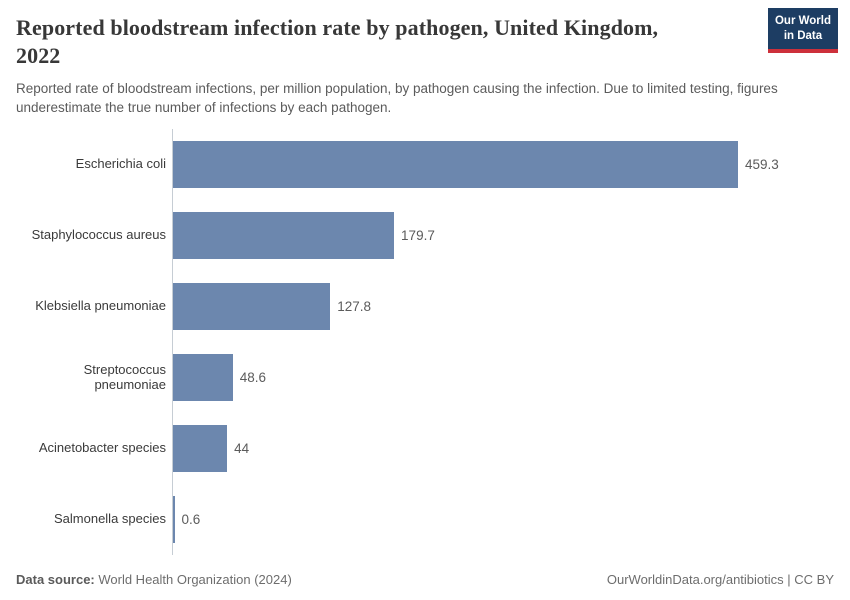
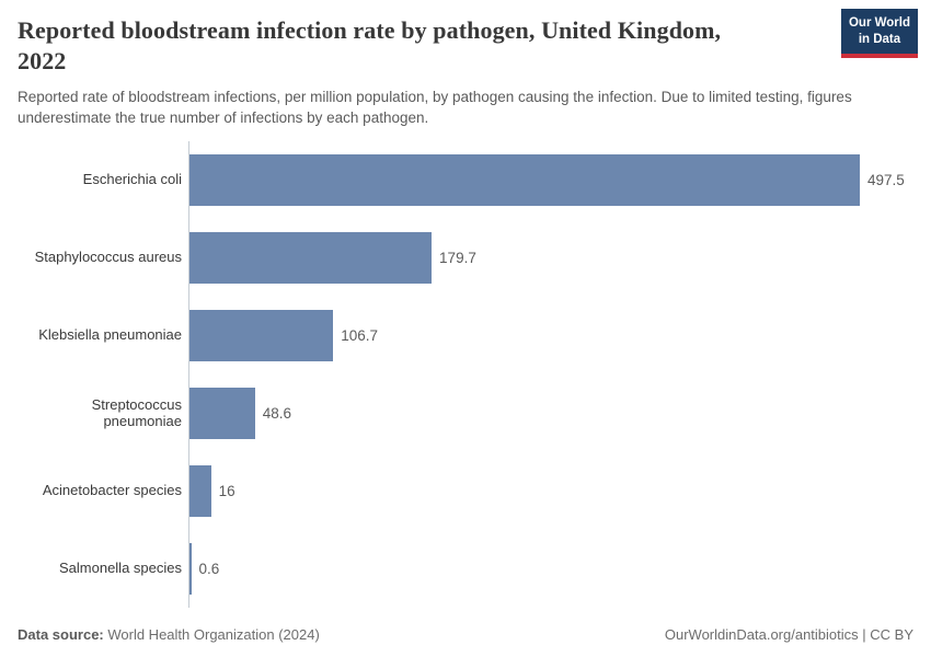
Escherichia coli: 459.3 -> 497.5
Klebsiella pneumoniae: 127.8 -> 106.7
Acinetobacter species: 44 -> 16
